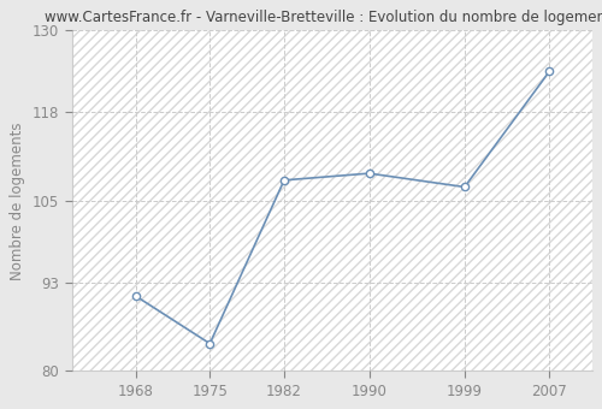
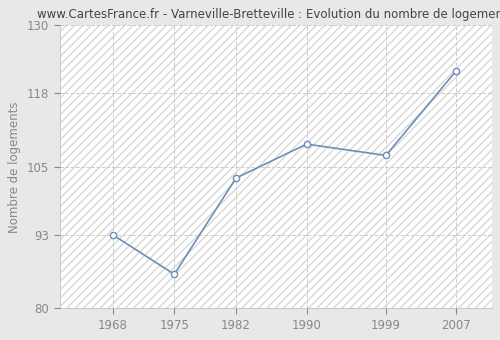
1968: 91 -> 93
1975: 84 -> 86
1982: 108 -> 103
2007: 124 -> 122
